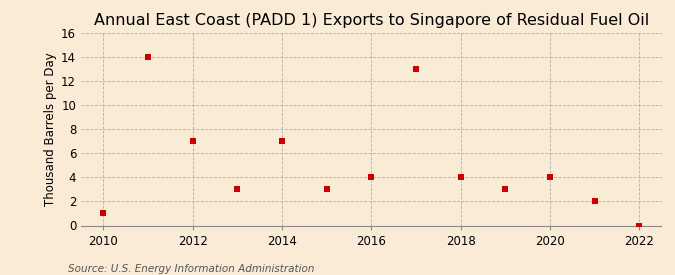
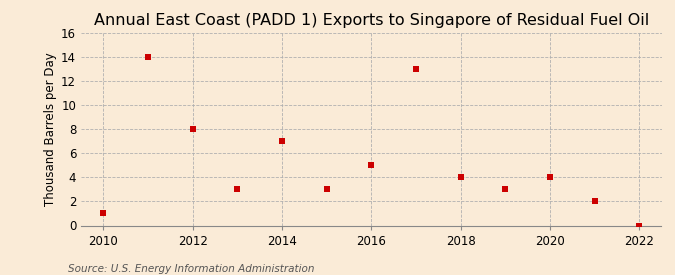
2012: 7 -> 8
2016: 4 -> 5
